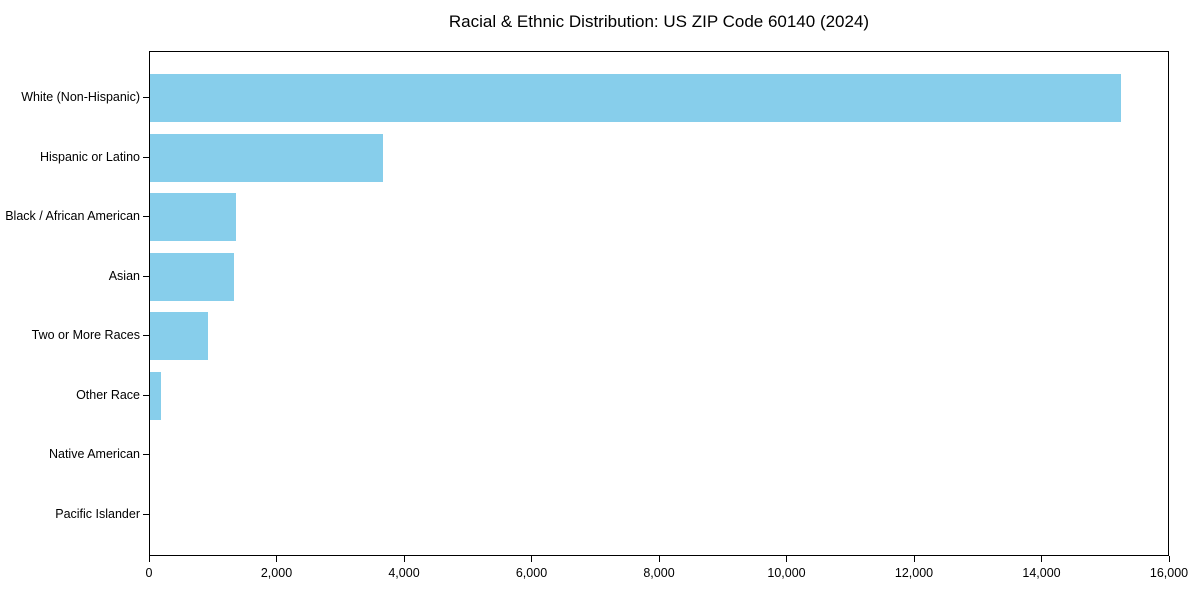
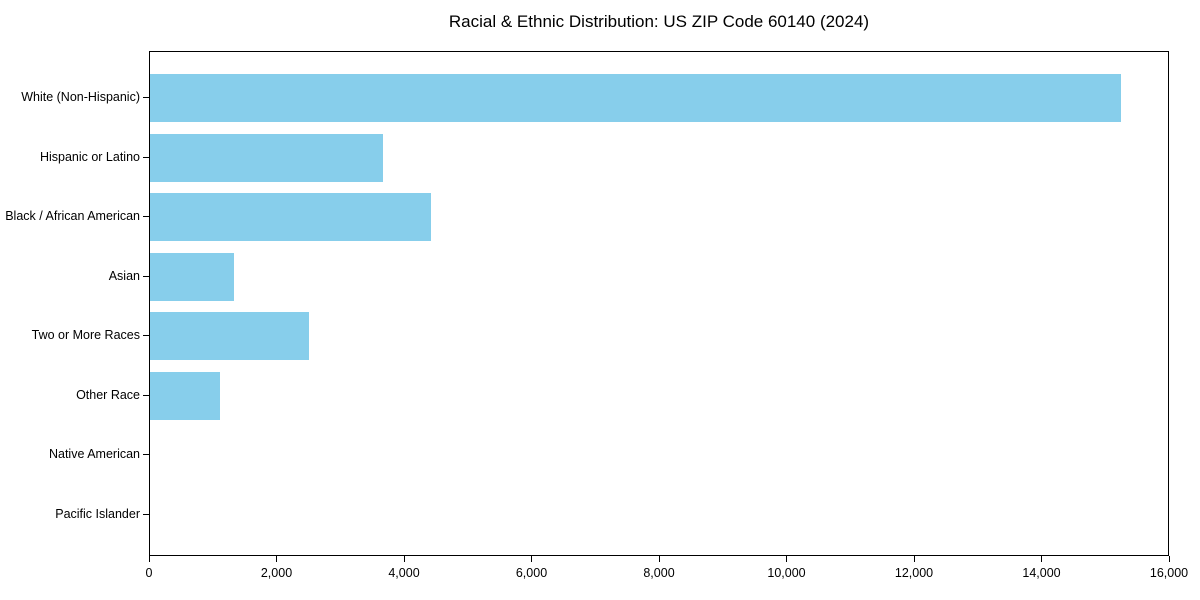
Black / African American: 1400 -> 4400
Two or More Races: 900 -> 2500
Other Race: 200 -> 1100
